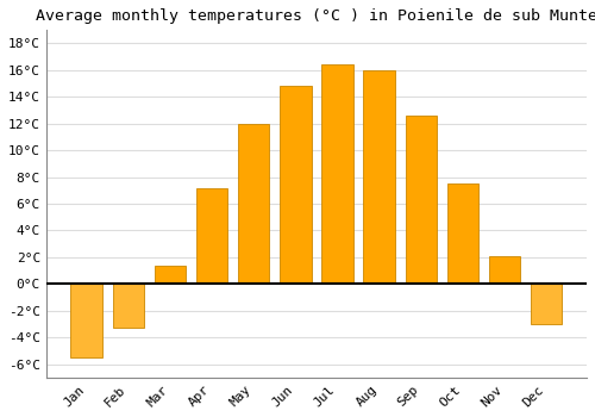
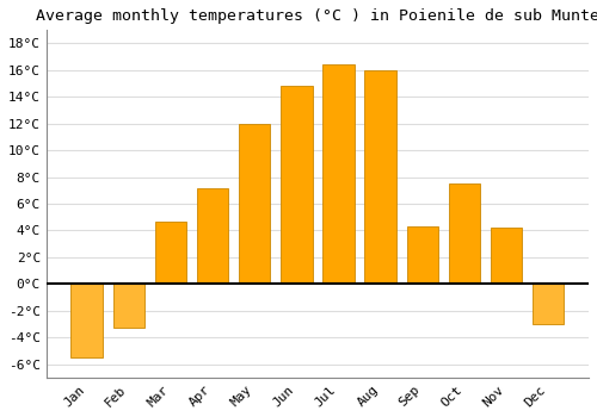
Mar: 1.4°C -> 4.7°C
Sep: 12.6°C -> 4.3°C
Nov: 2.1°C -> 4.2°C
